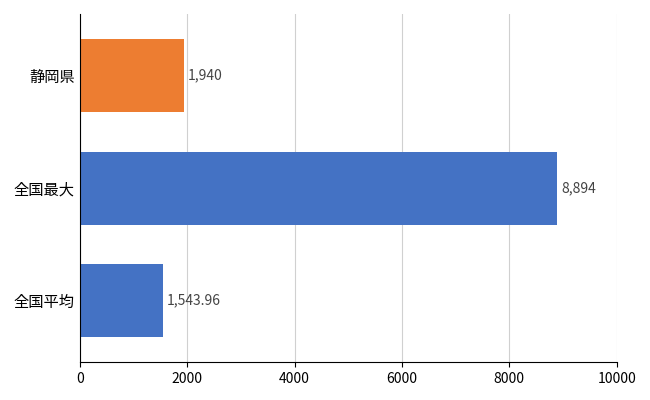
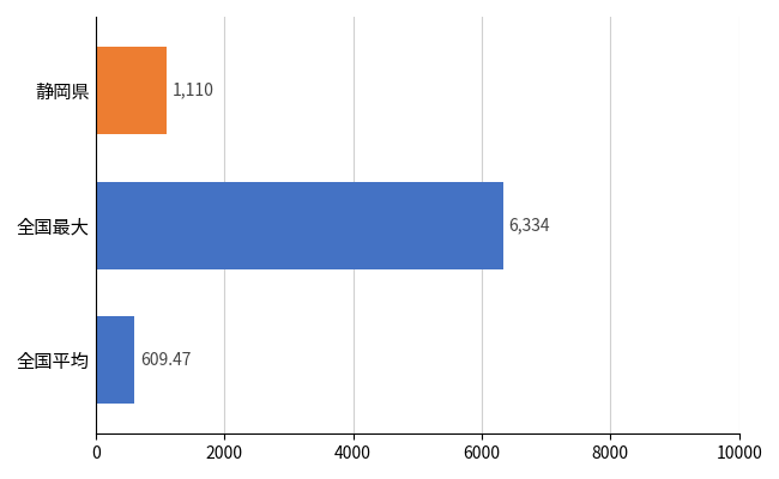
静岡県: 1,940 -> 1,110
全国最大: 8,894 -> 6,334
全国平均: 1,543.96 -> 609.47
